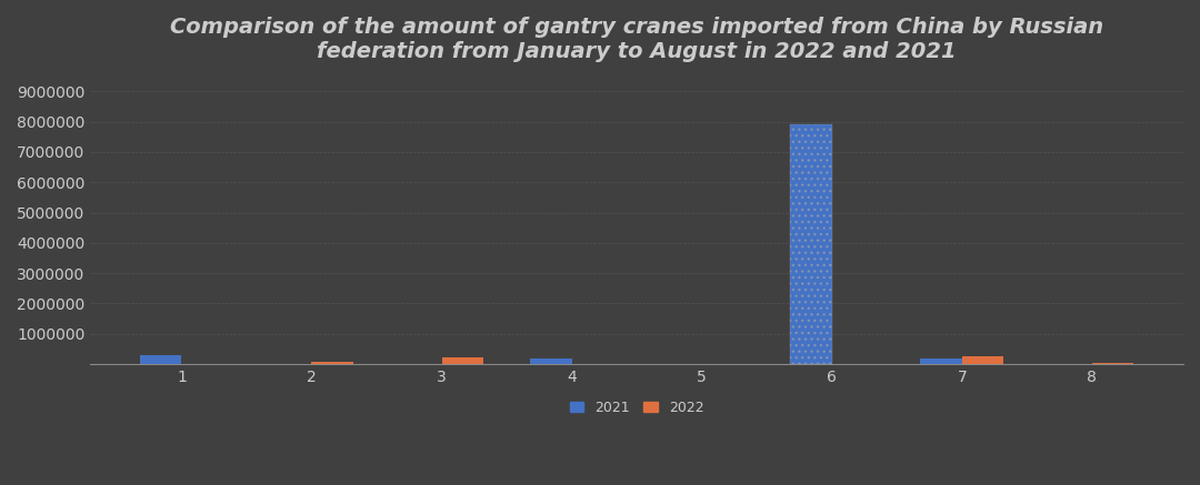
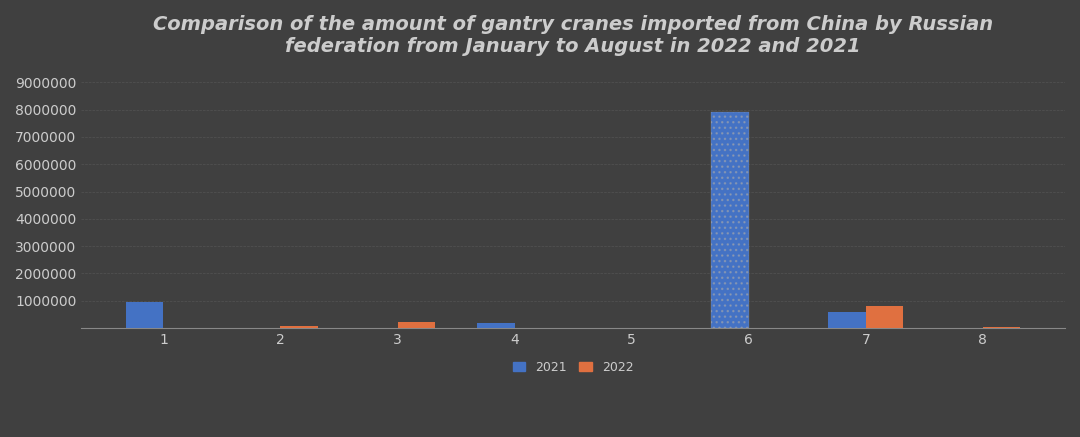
2021/1: 300000 -> 950000
2021/7: 180000 -> 600000
2022/7: 260000 -> 800000
